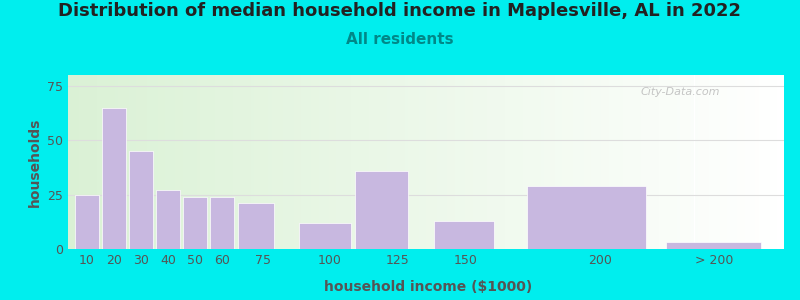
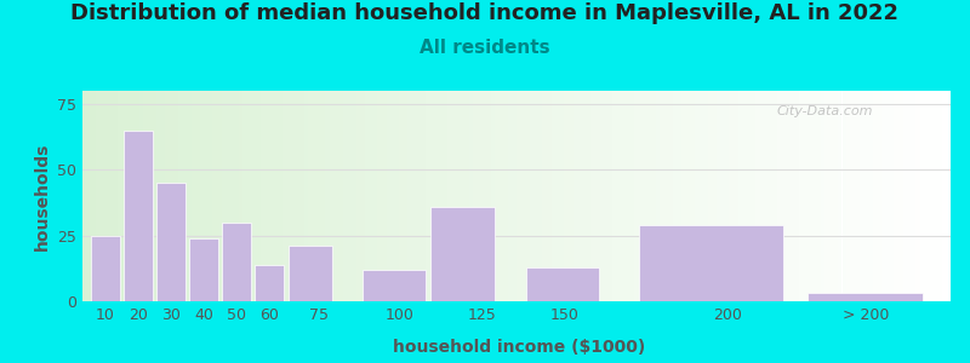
40: 27 -> 24
50: 24 -> 30
60: 24 -> 14
